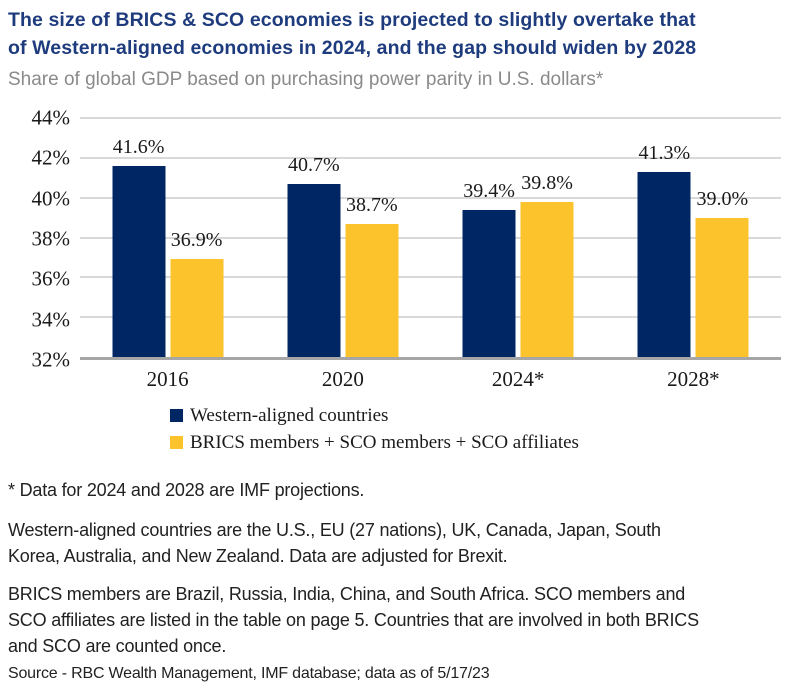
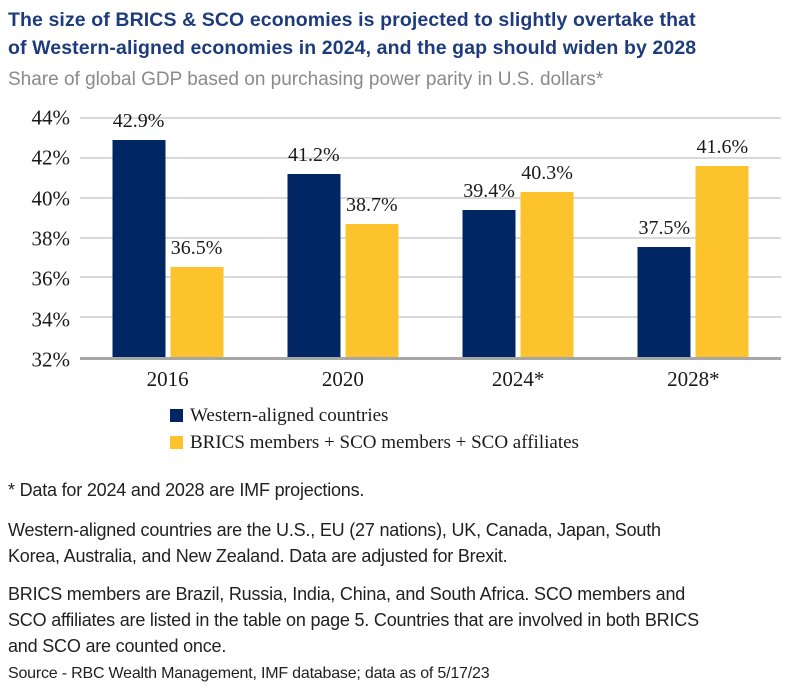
Western-aligned countries/2016: 41.6% -> 42.9%
BRICS members + SCO members + SCO affiliates/2016: 36.9% -> 36.5%
Western-aligned countries/2020: 40.7% -> 41.2%
BRICS members + SCO members + SCO affiliates/2024*: 39.8% -> 40.3%
Western-aligned countries/2028*: 41.3% -> 37.5%
BRICS members + SCO members + SCO affiliates/2028*: 39.0% -> 41.6%
